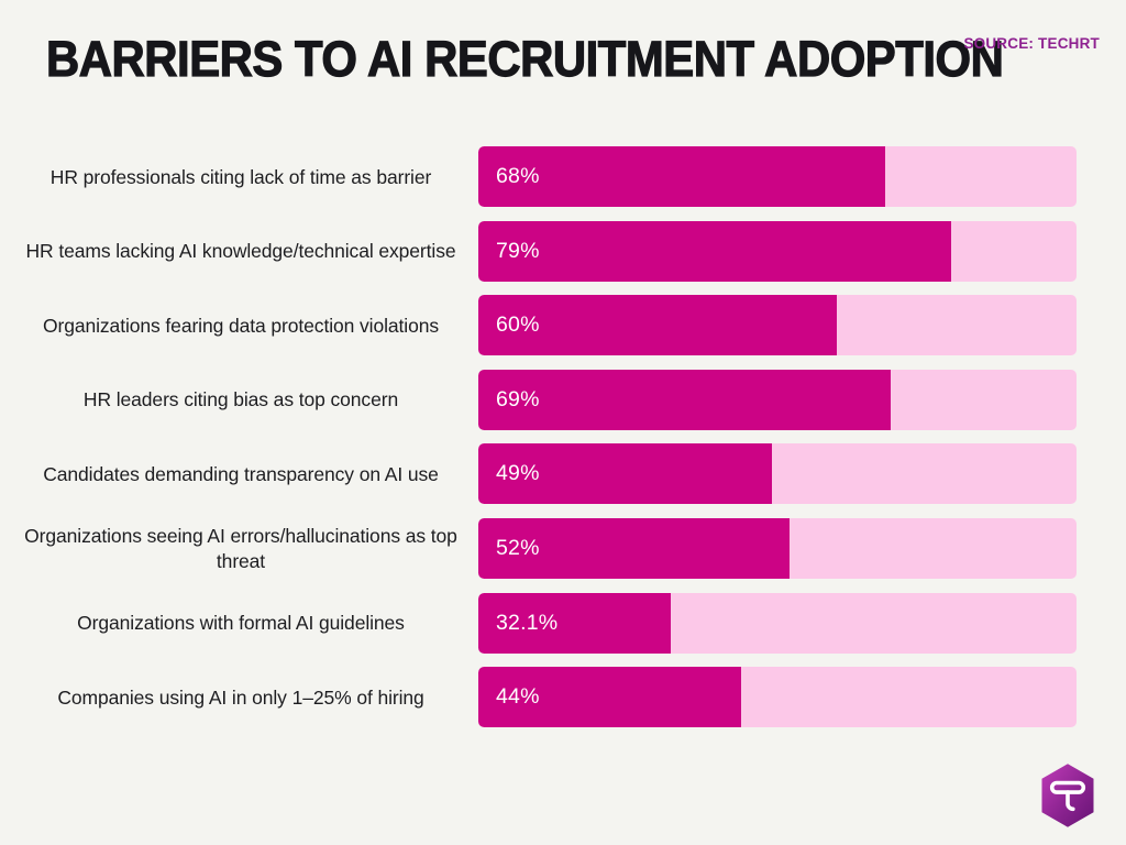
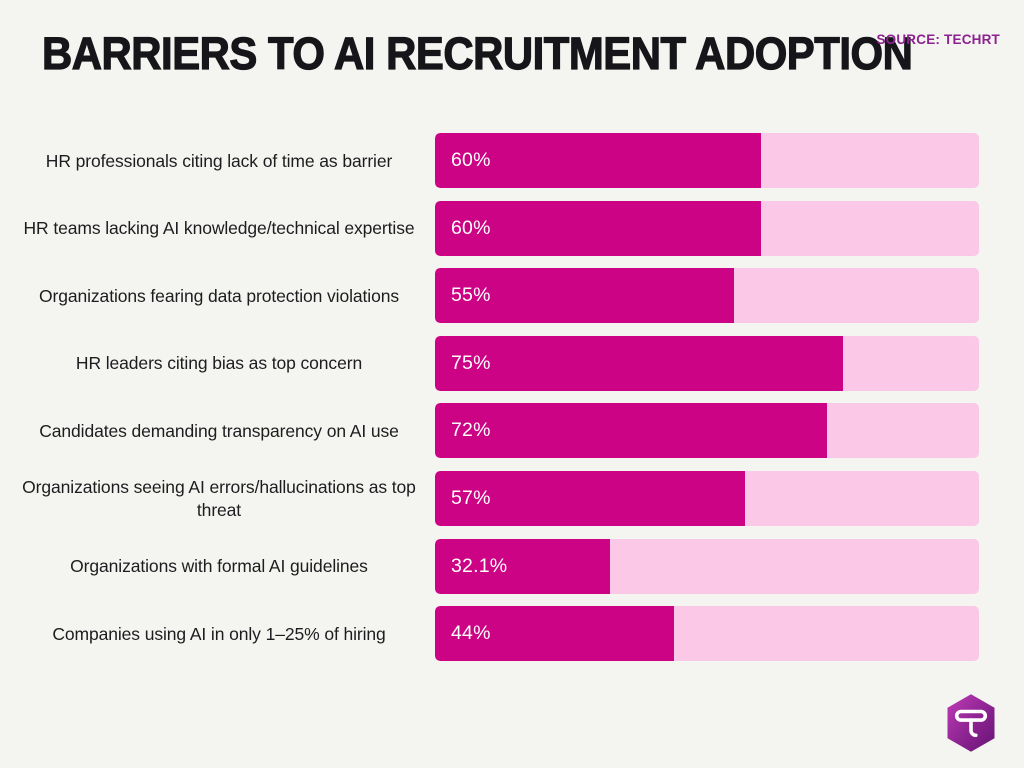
HR professionals citing lack of time as barrier: 68% -> 60%
HR teams lacking AI knowledge/technical expertise: 79% -> 60%
Organizations fearing data protection violations: 60% -> 55%
HR leaders citing bias as top concern: 69% -> 75%
Candidates demanding transparency on AI use: 49% -> 72%
Organizations seeing AI errors/hallucinations as top threat: 52% -> 57%
